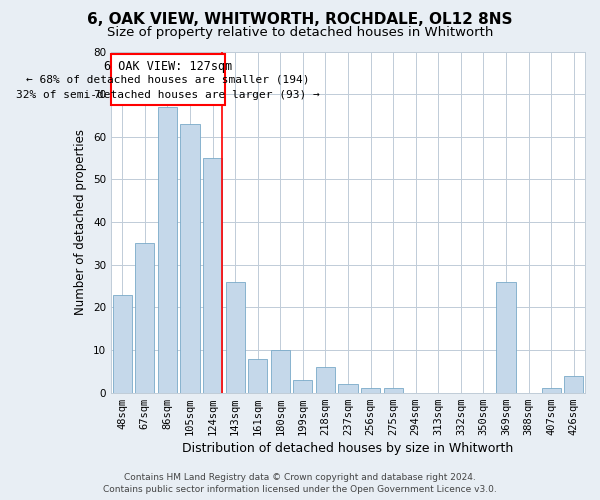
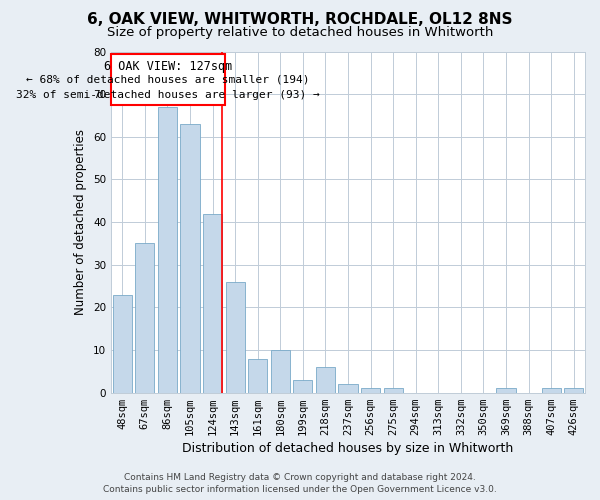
124sqm: 55 -> 42
369sqm: 26 -> 1
426sqm: 4 -> 1
